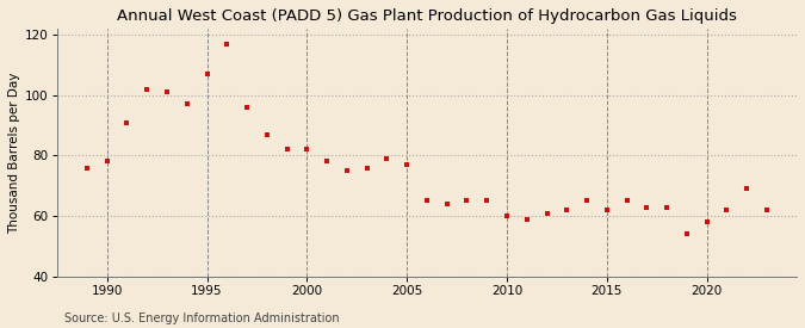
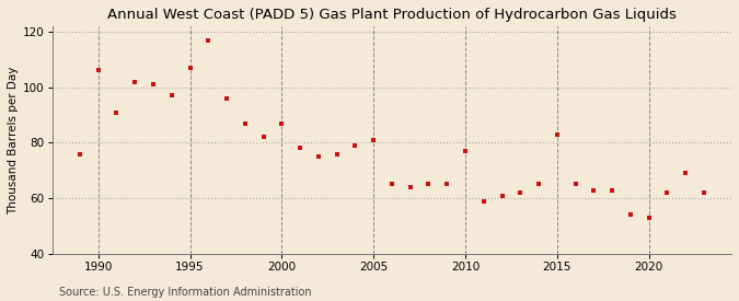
1990: 78 -> 106
2000: 82 -> 87
2005: 77 -> 81
2010: 60 -> 77
2015: 62 -> 83
2020: 58 -> 53
